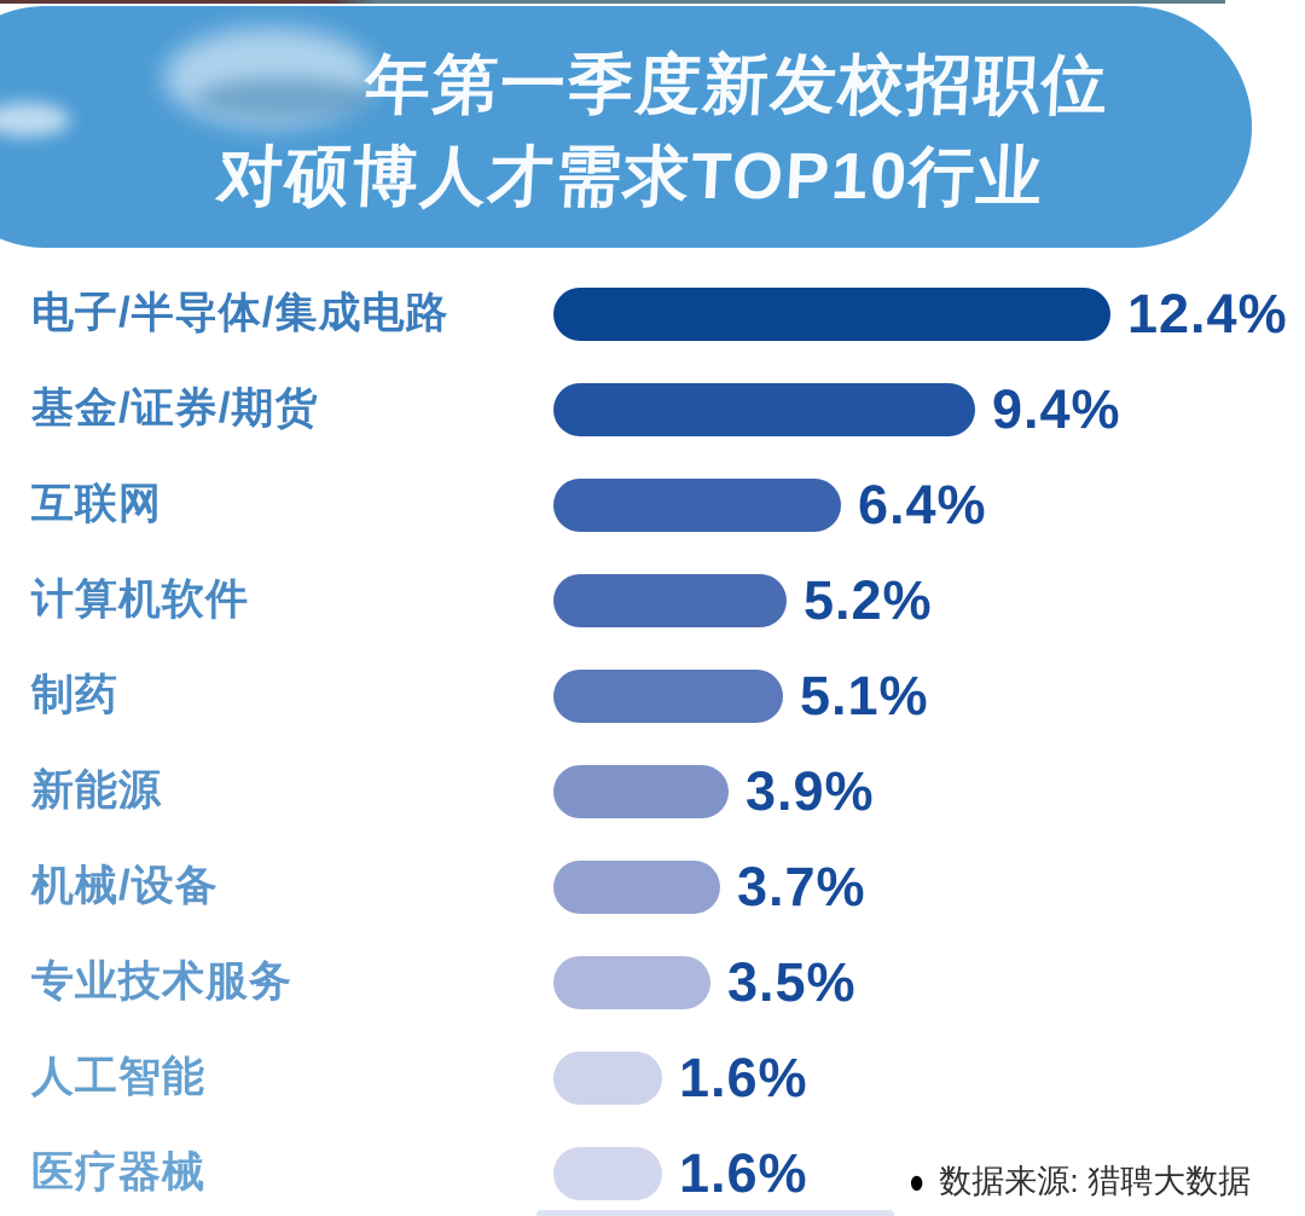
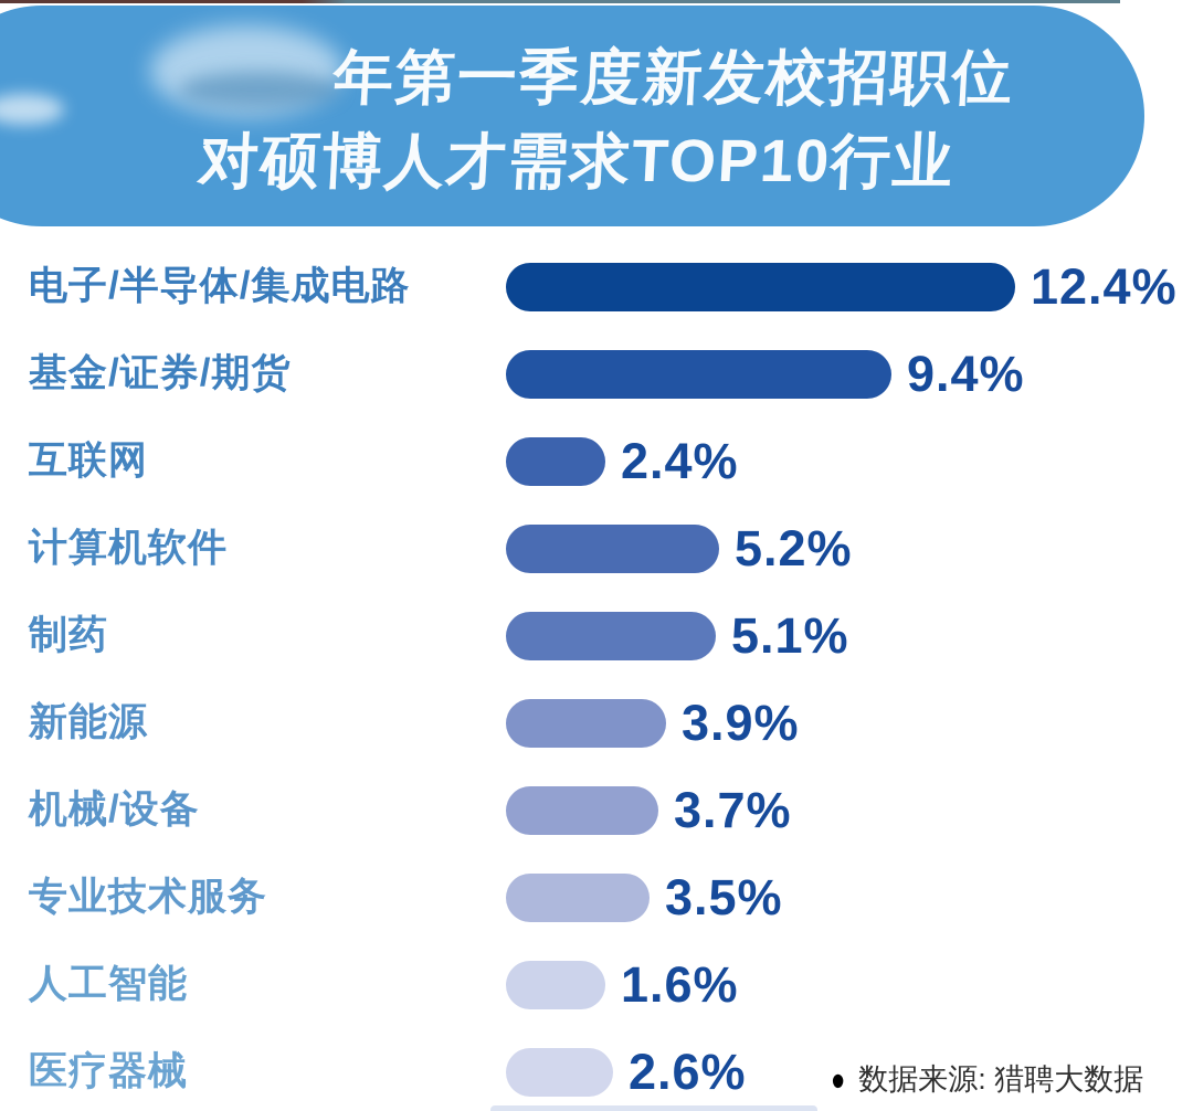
互联网: 6.4% -> 2.4%
医疗器械: 1.6% -> 2.6%
